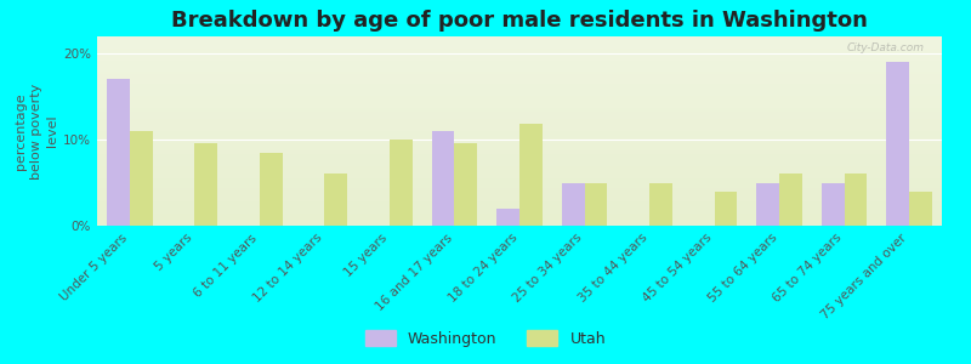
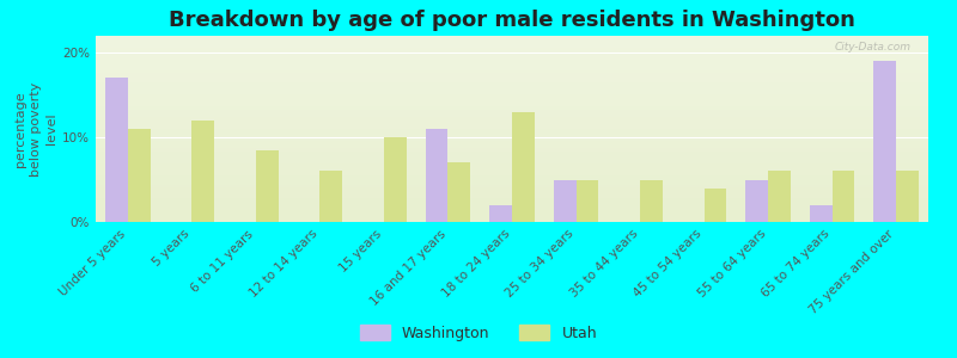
Utah/5 years: 9.6% -> 12.0%
Utah/16 and 17 years: 9.6% -> 7.0%
Utah/18 to 24 years: 11.8% -> 13.0%
Washington/65 to 74 years: 5% -> 2%
Utah/75 years and over: 4.0% -> 6.0%
